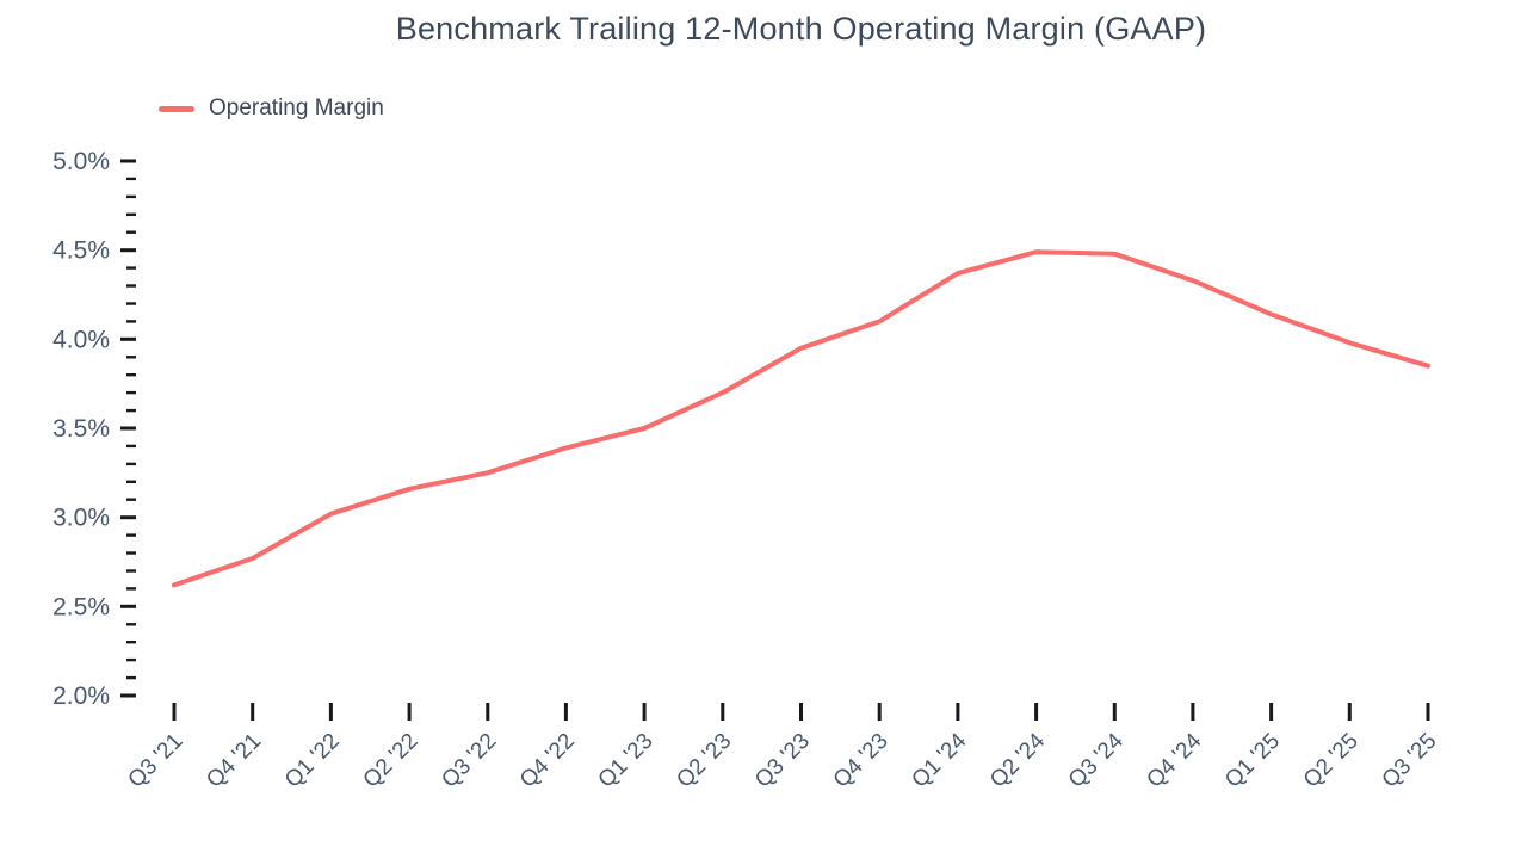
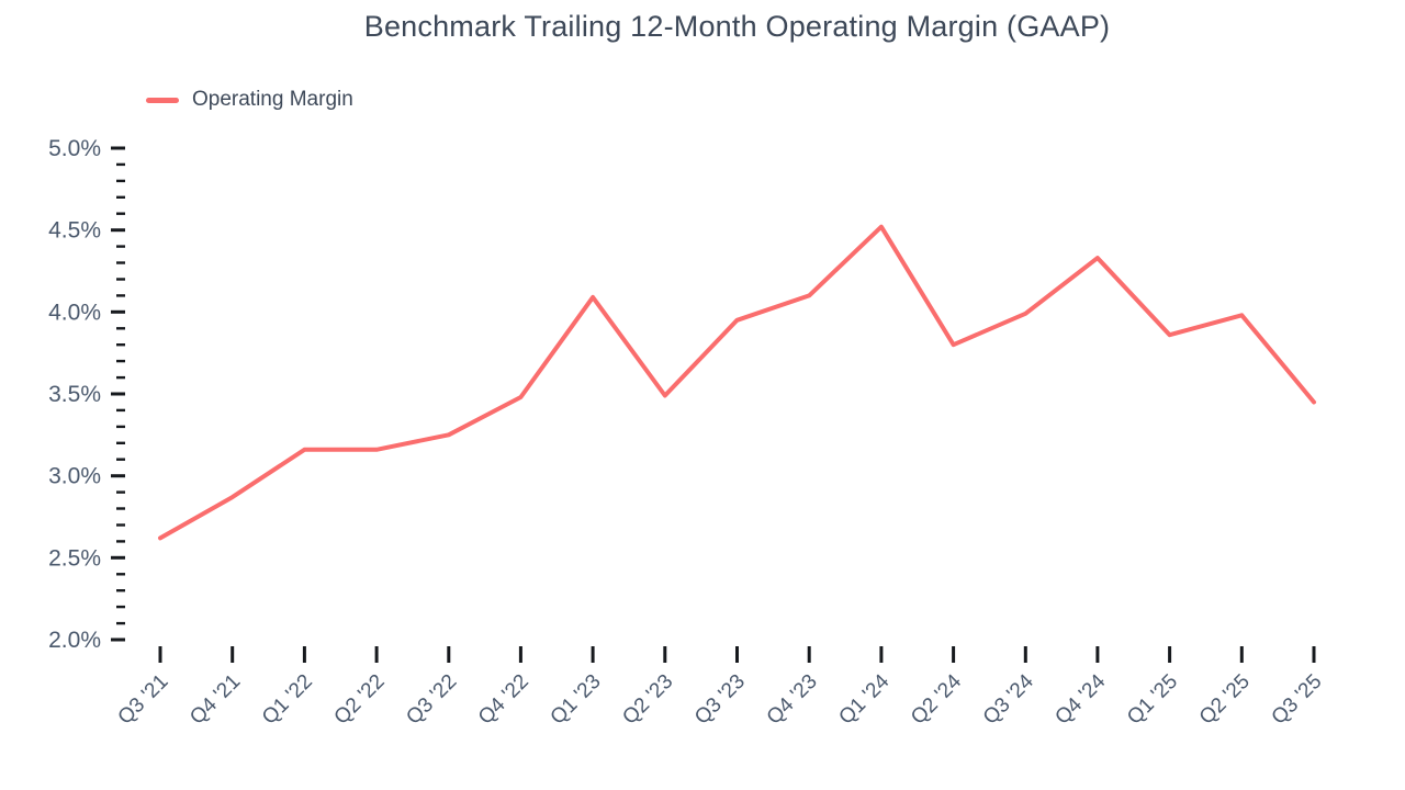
Q4 '21: 2.77% -> 2.87%
Q1 '22: 3.02% -> 3.16%
Q4 '22: 3.39% -> 3.48%
Q1 '23: 3.50% -> 4.09%
Q2 '23: 3.70% -> 3.49%
Q1 '24: 4.37% -> 4.52%
Q2 '24: 4.49% -> 3.80%
Q3 '24: 4.48% -> 3.99%
Q1 '25: 4.14% -> 3.86%
Q3 '25: 3.85% -> 3.45%
